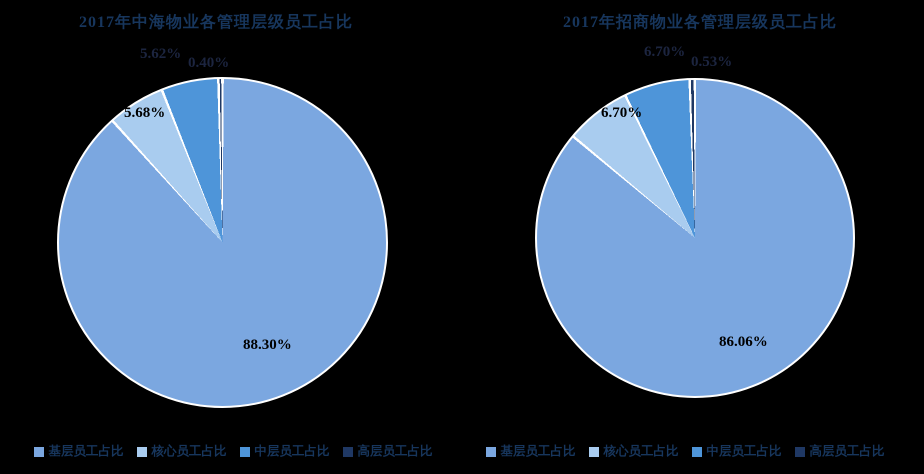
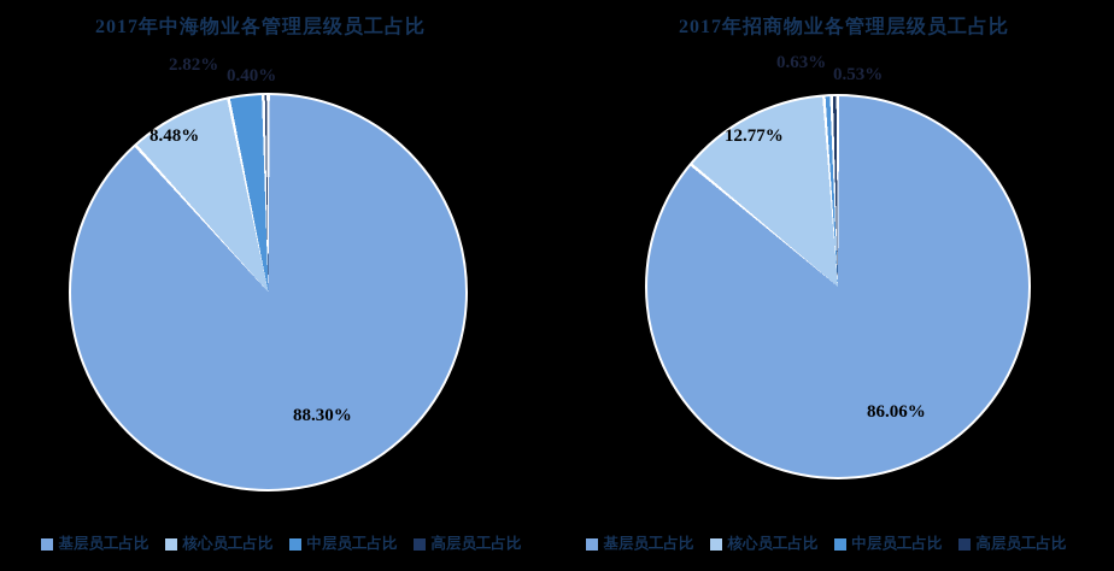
2017年中海物业各管理层级员工占比/核心员工占比: 5.68% -> 8.48%
2017年中海物业各管理层级员工占比/中层员工占比: 5.62% -> 2.82%
2017年招商物业各管理层级员工占比/核心员工占比: 6.70% -> 12.77%
2017年招商物业各管理层级员工占比/中层员工占比: 6.70% -> 0.63%
